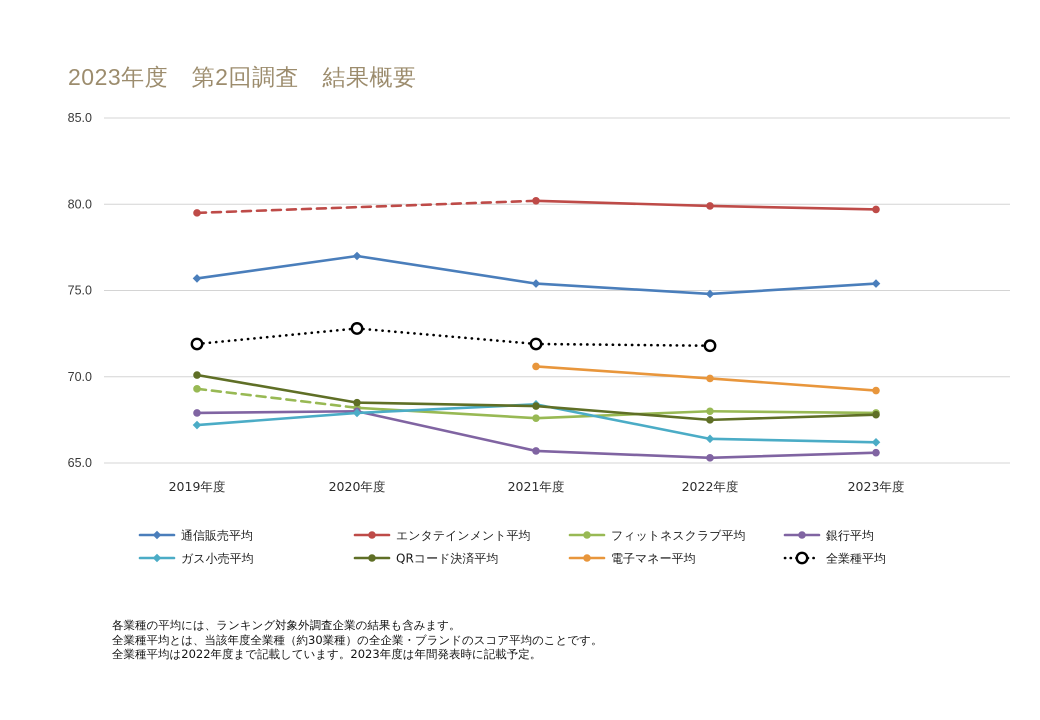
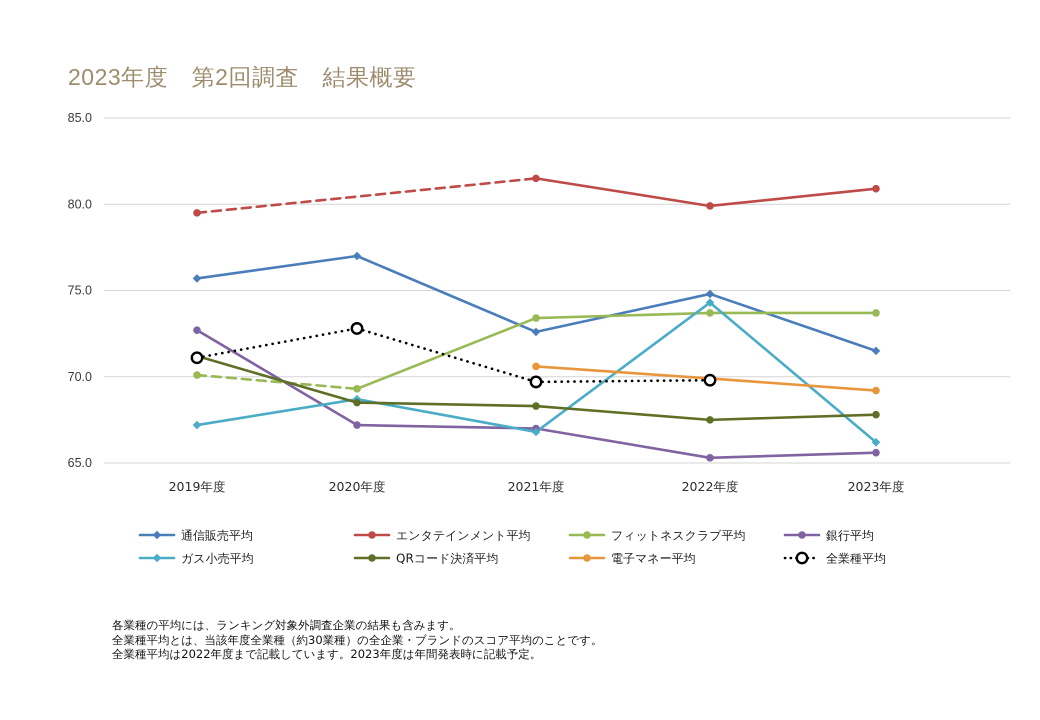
フィットネスクラブ平均/2019年度: 69.3 -> 70.1
銀行平均/2019年度: 67.9 -> 72.7
QRコード決済平均/2019年度: 70.1 -> 71.2
全業種平均/2019年度: 71.9 -> 71.1
フィットネスクラブ平均/2020年度: 68.2 -> 69.3
銀行平均/2020年度: 68.0 -> 67.2
ガス小売平均/2020年度: 67.9 -> 68.7
通信販売平均/2021年度: 75.4 -> 72.6
エンタテインメント平均/2021年度: 80.2 -> 81.5
フィットネスクラブ平均/2021年度: 67.6 -> 73.4
銀行平均/2021年度: 65.7 -> 67.0
ガス小売平均/2021年度: 68.4 -> 66.8
全業種平均/2021年度: 71.9 -> 69.7
フィットネスクラブ平均/2022年度: 68.0 -> 73.7
ガス小売平均/2022年度: 66.4 -> 74.3
全業種平均/2022年度: 71.8 -> 69.8
通信販売平均/2023年度: 75.4 -> 71.5
エンタテインメント平均/2023年度: 79.7 -> 80.9
フィットネスクラブ平均/2023年度: 67.9 -> 73.7
